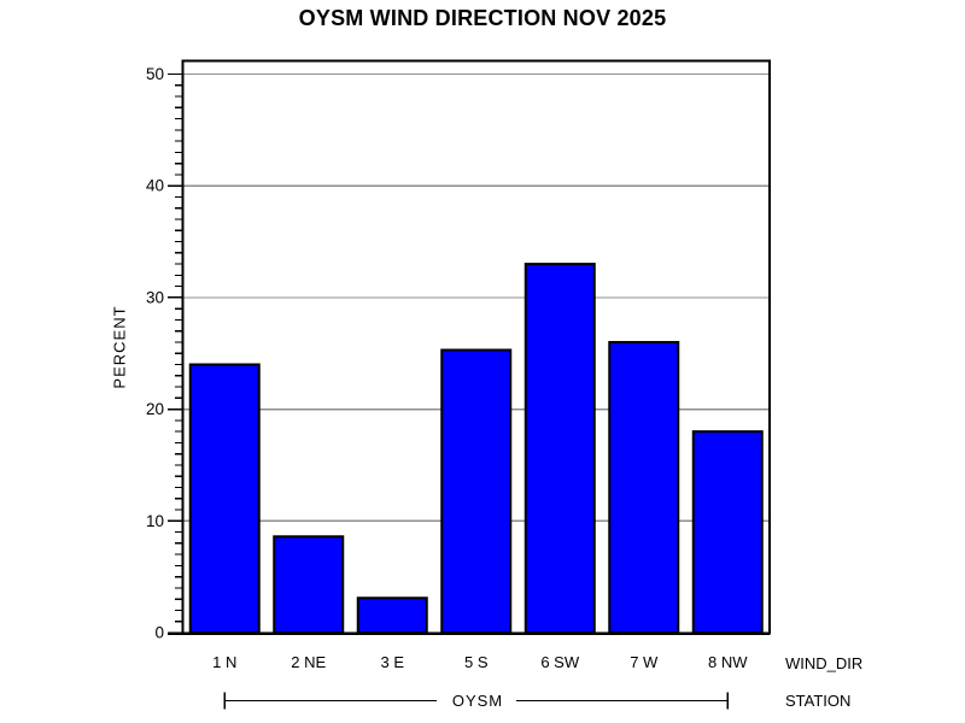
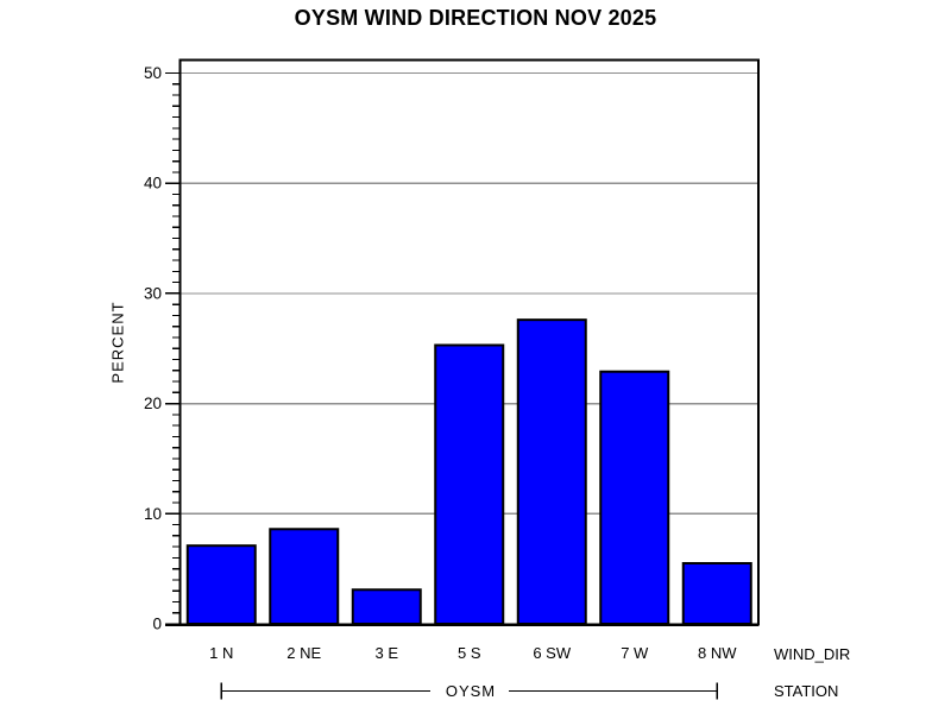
1 N: 24 -> 7
6 SW: 33 -> 28
7 W: 26 -> 23
8 NW: 18 -> 6
